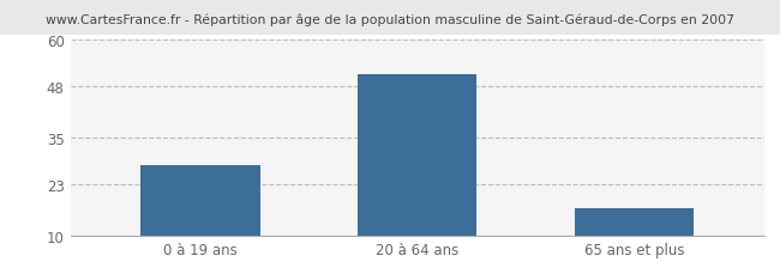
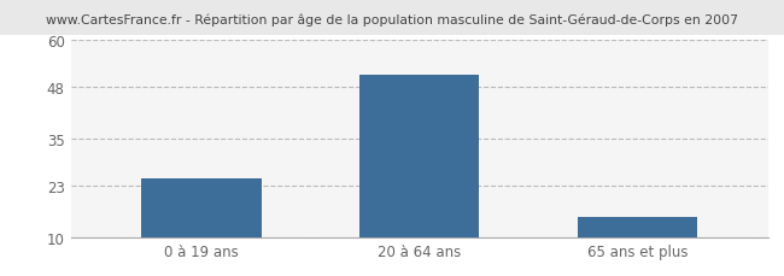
0 à 19 ans: 28 -> 25
65 ans et plus: 17 -> 15
